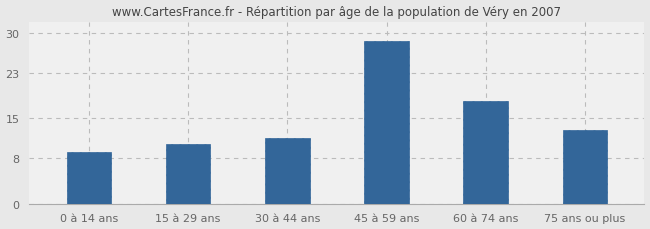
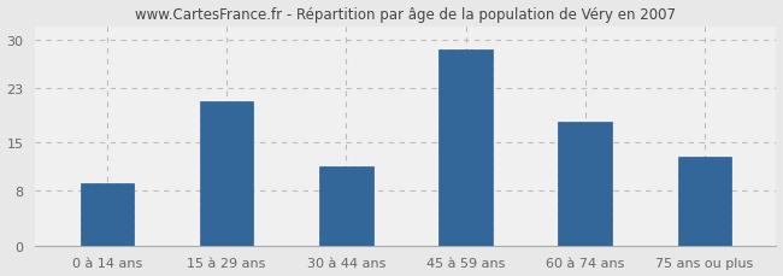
15 à 29 ans: 10.5 -> 21.0
